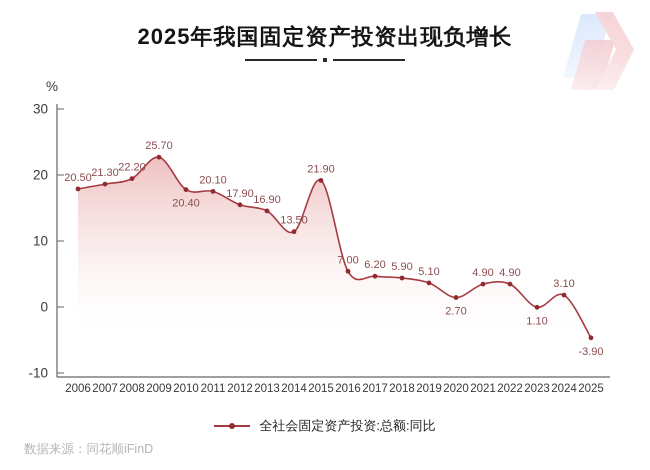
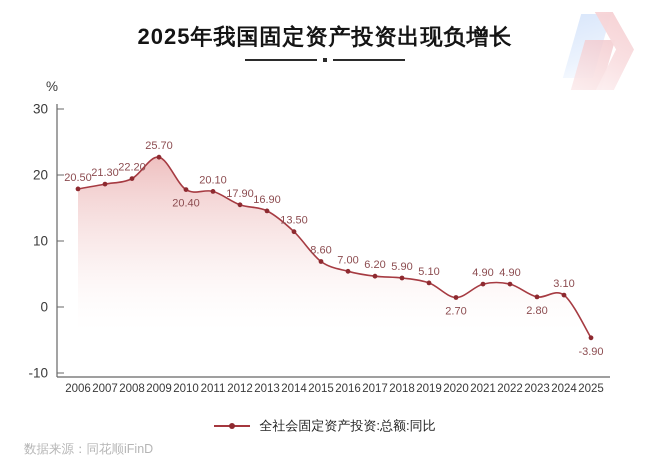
2015: 21.90 -> 8.60
2023: 1.10 -> 2.80
